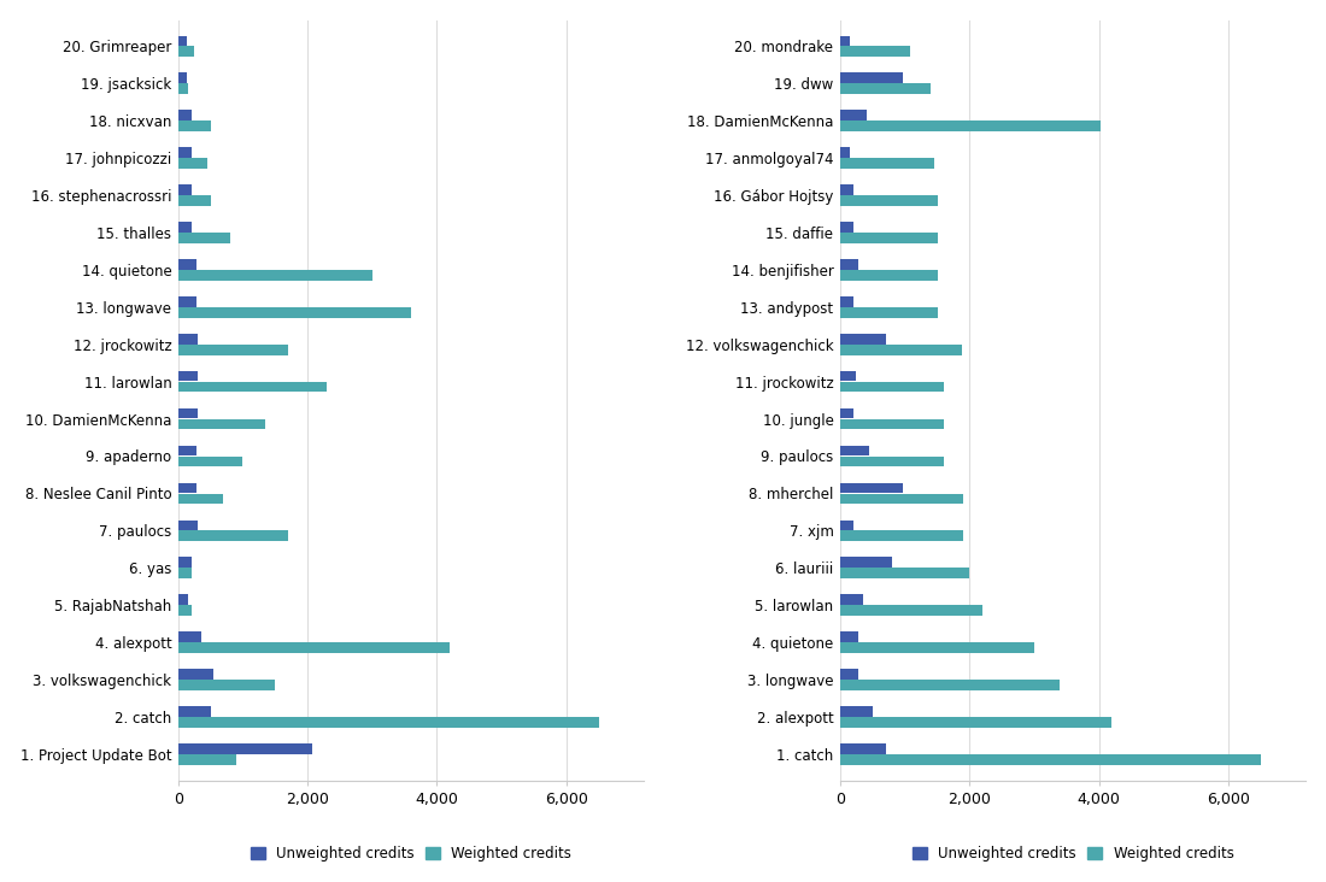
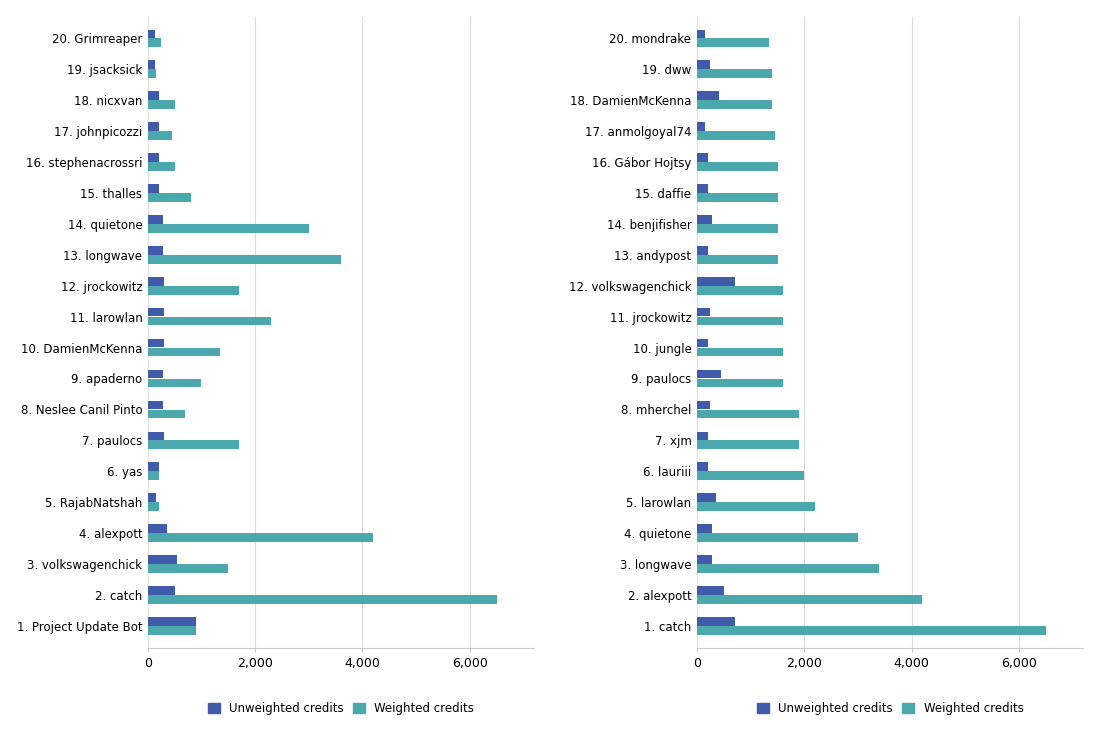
Unweighted credits/1. Project Update Bot: 2,080 -> 900
Weighted credits/20. mondrake: 1,080 -> 1,350
Unweighted credits/19. dww: 960 -> 250
Weighted credits/18. DamienMcKenna: 4,020 -> 1,400
Weighted credits/12. volkswagenchick: 1,880 -> 1,600
Unweighted credits/8. mherchel: 960 -> 250
Unweighted credits/6. lauriii: 800 -> 200
